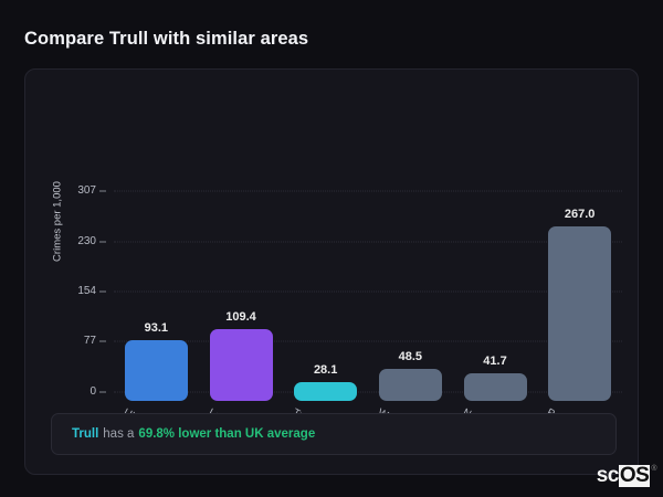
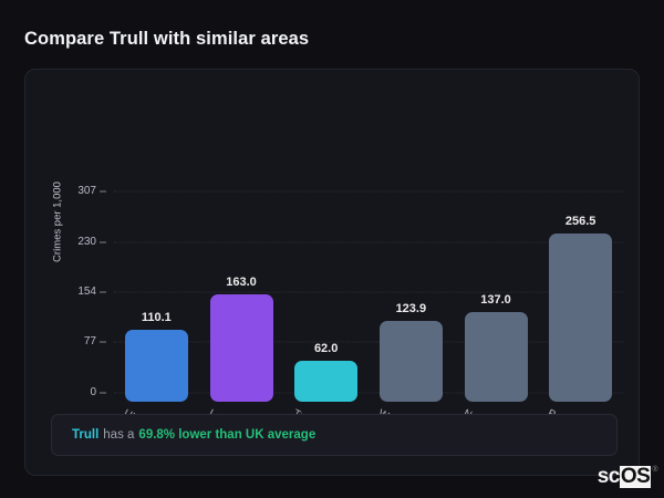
UK Average: 93.1 -> 110.1
Local Area: 109.4 -> 163.0
Trull: 28.1 -> 62.0
Woodchurch: 48.5 -> 123.9
Newport (U...: 41.7 -> 137.0
Park Stree...: 267.0 -> 256.5
